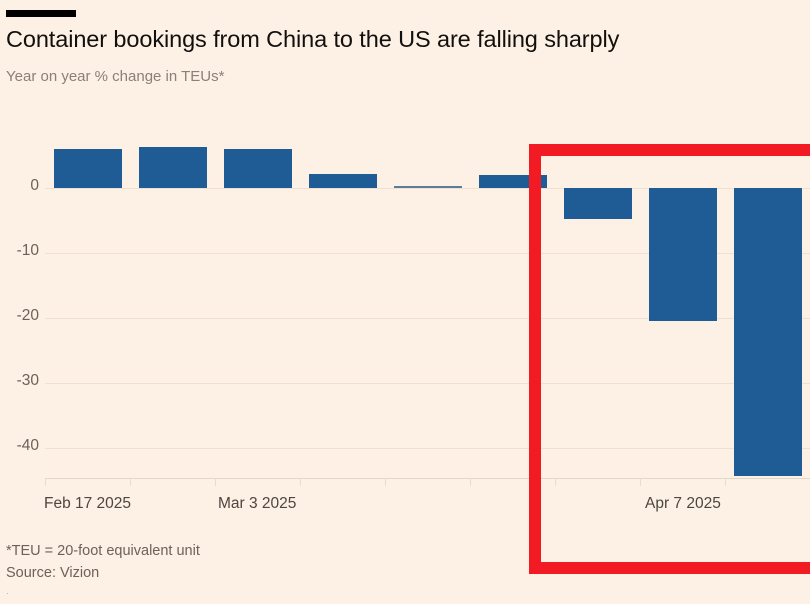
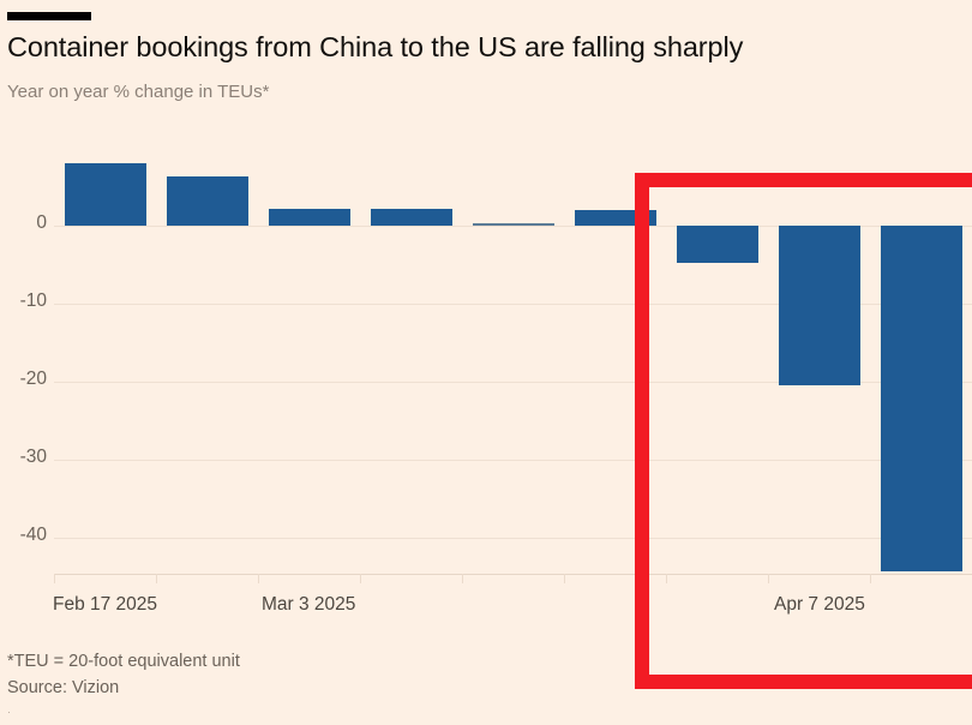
Feb 17 2025: 6 -> 8
Mar 3 2025: 6 -> 2
